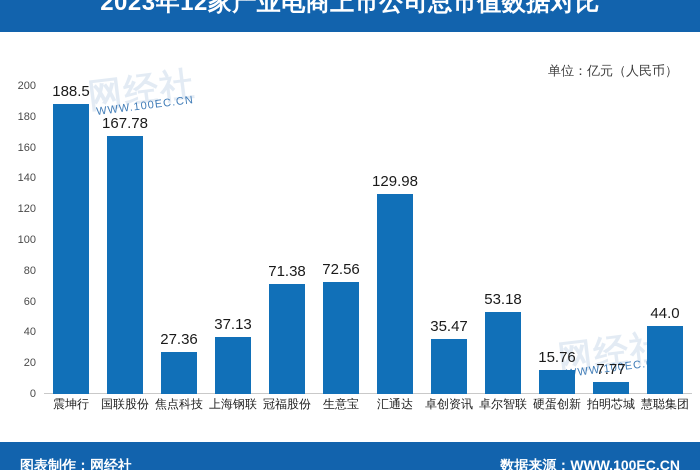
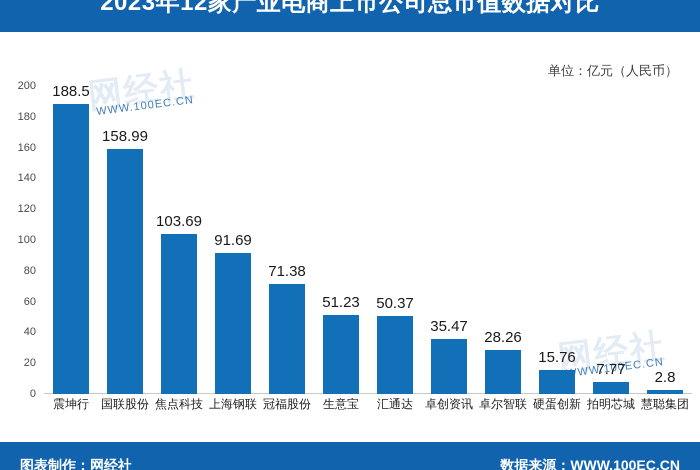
国联股份: 167.78 -> 158.99
焦点科技: 27.36 -> 103.69
上海钢联: 37.13 -> 91.69
生意宝: 72.56 -> 51.23
汇通达: 129.98 -> 50.37
卓尔智联: 53.18 -> 28.26
慧聪集团: 44.0 -> 2.8
